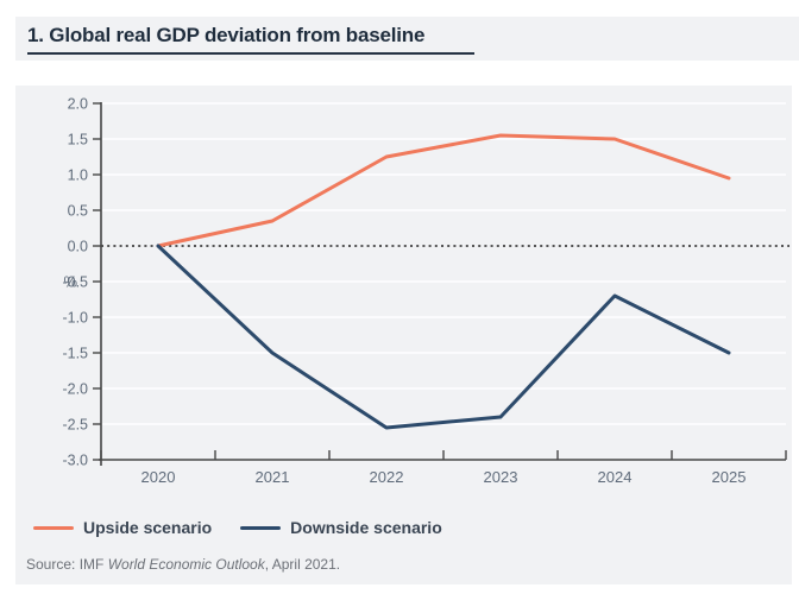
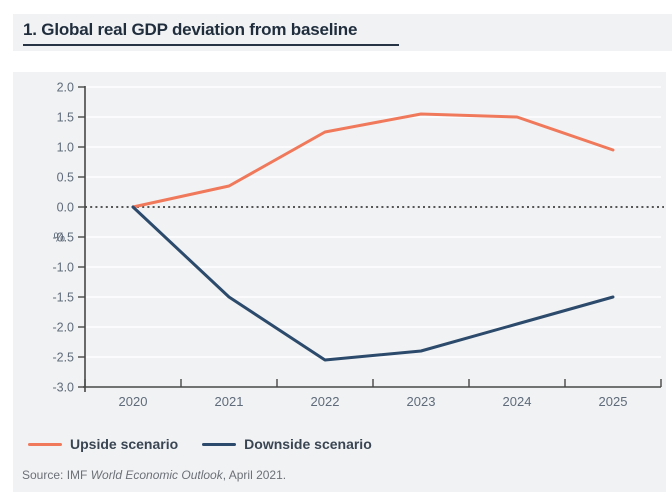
Downside scenario/2024: -0.7 -> -1.9
